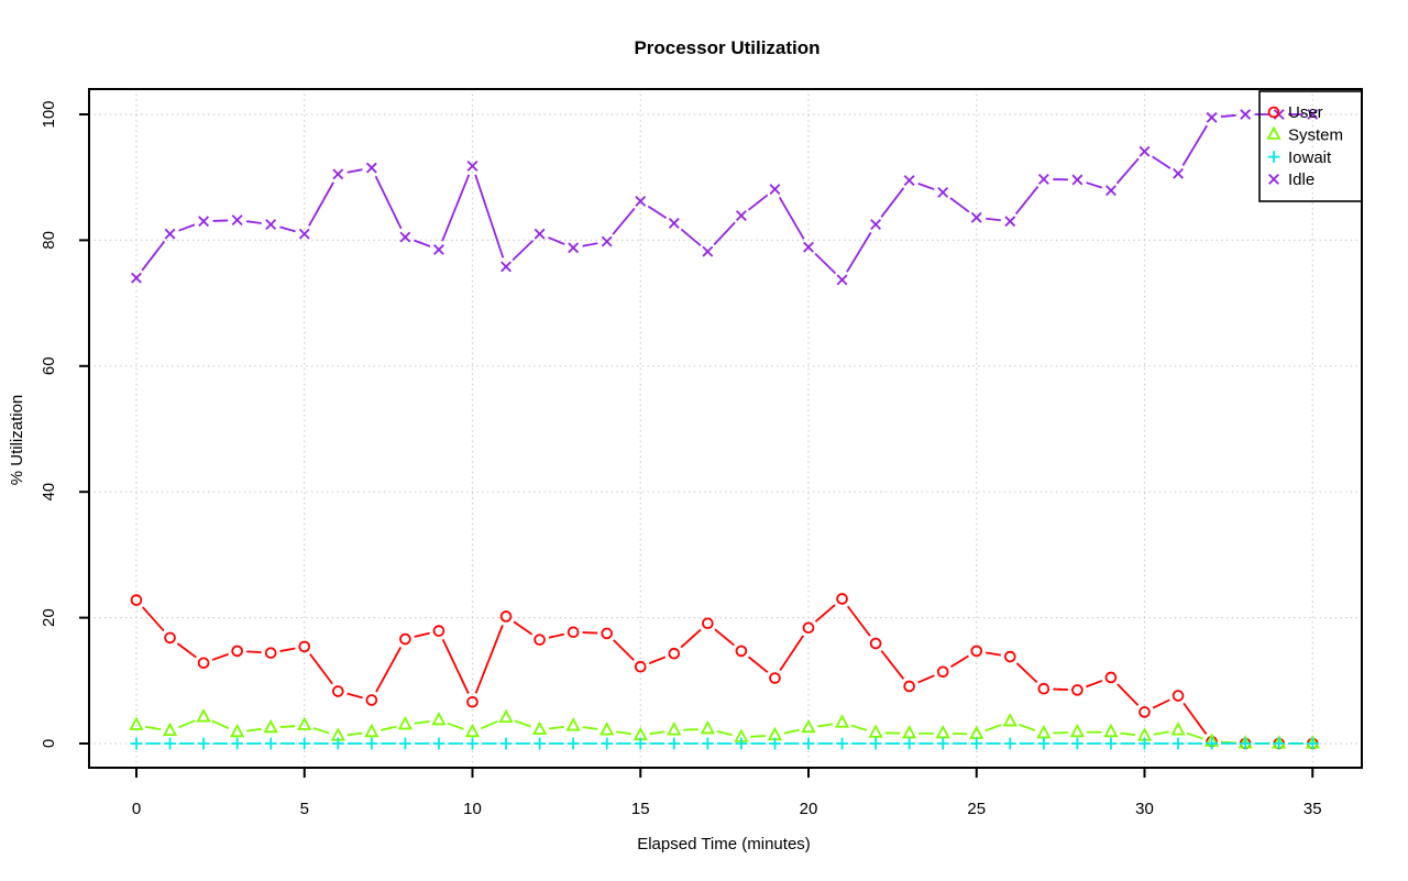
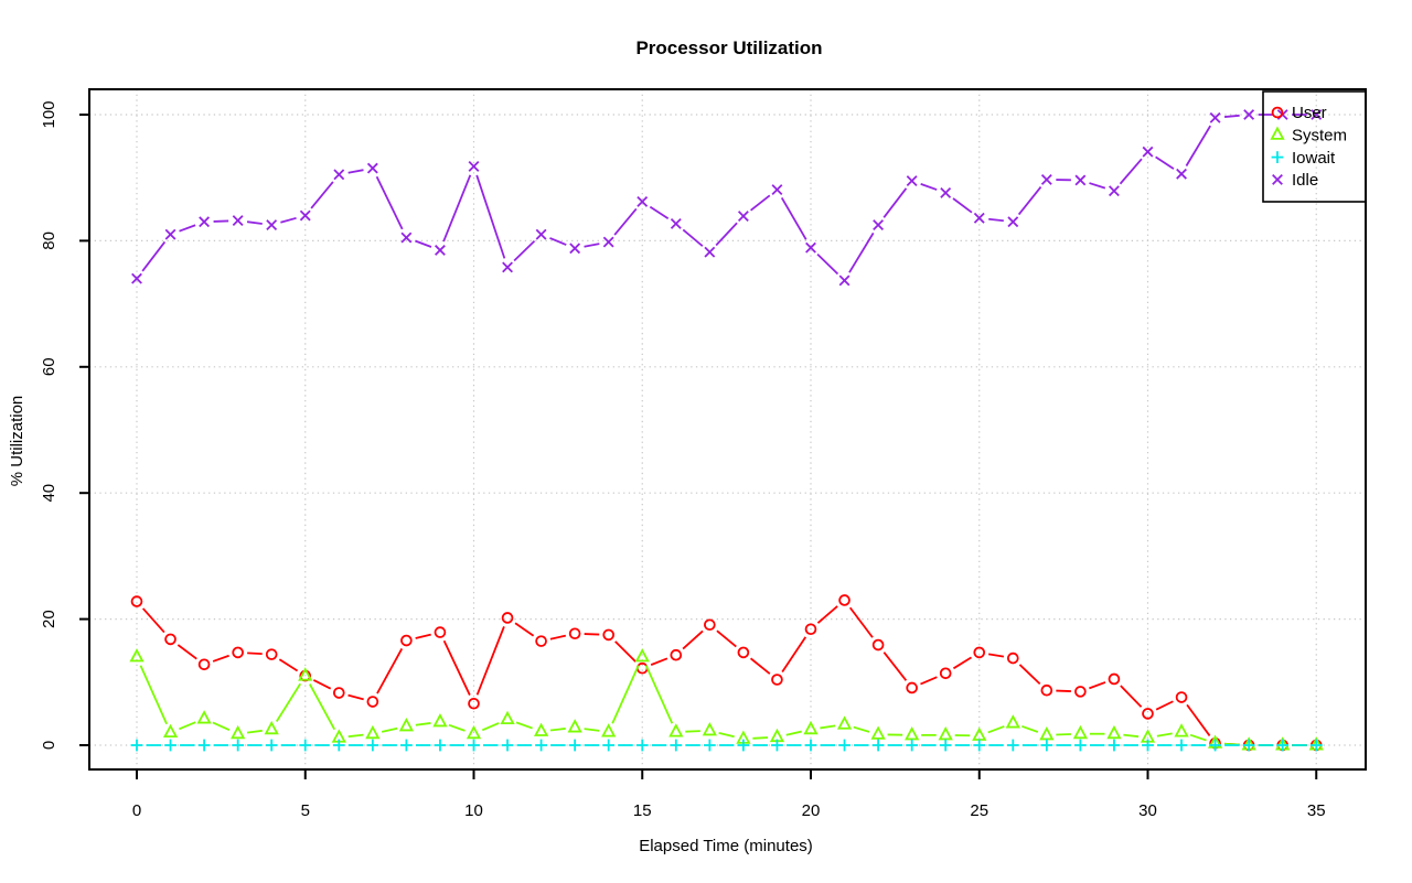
System/0: 3 -> 14
User/5: 15 -> 11
System/5: 3 -> 11
Idle/5: 81 -> 84
System/15: 1 -> 14
